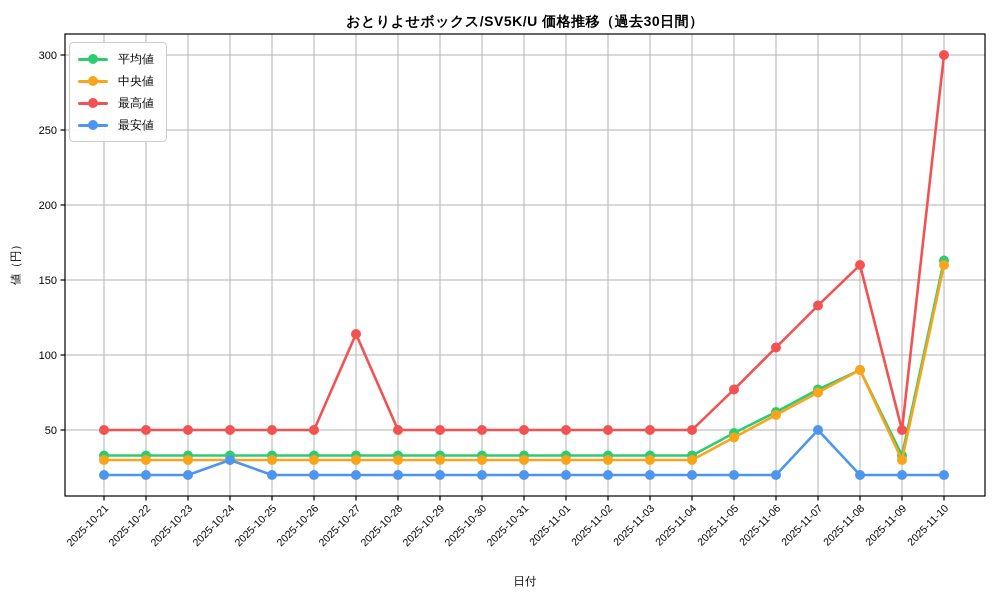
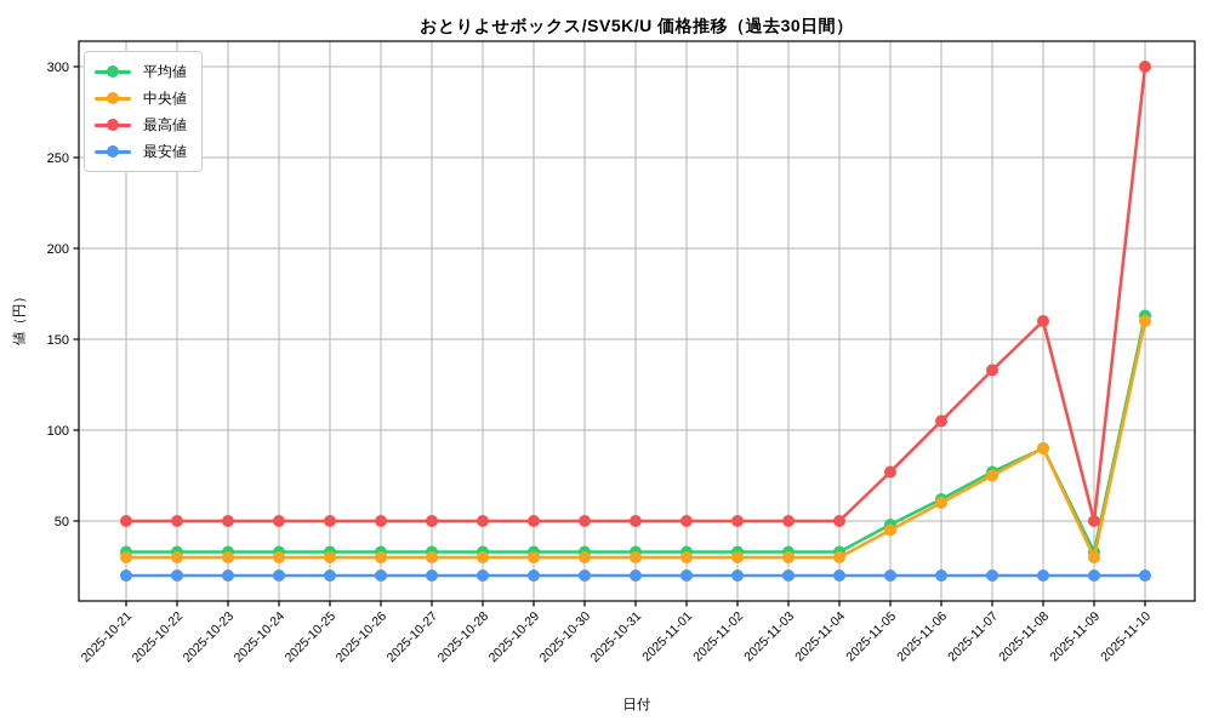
最安値/2025-10-24: 30 -> 20
最高値/2025-10-27: 114 -> 50
最安値/2025-11-07: 50 -> 20
